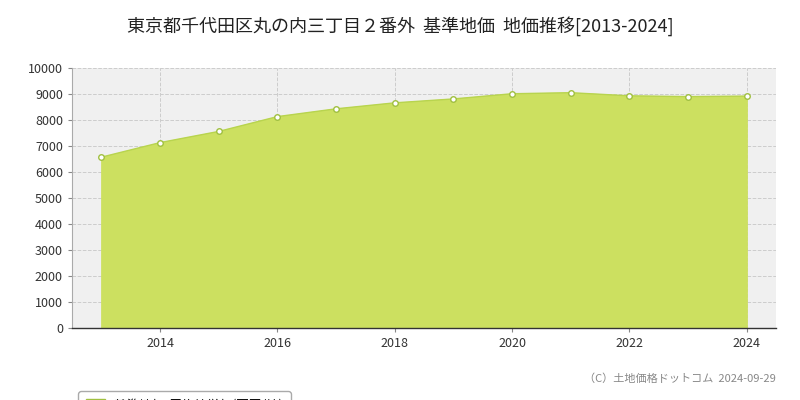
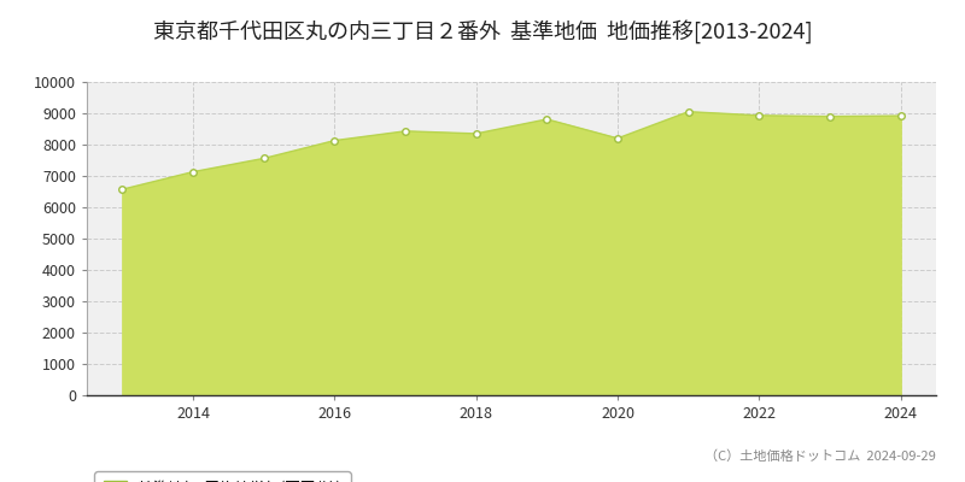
2018: 8660 -> 8350
2020: 9010 -> 8200
